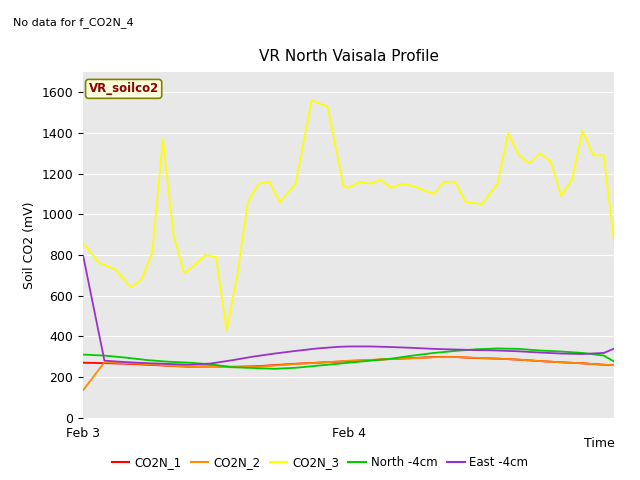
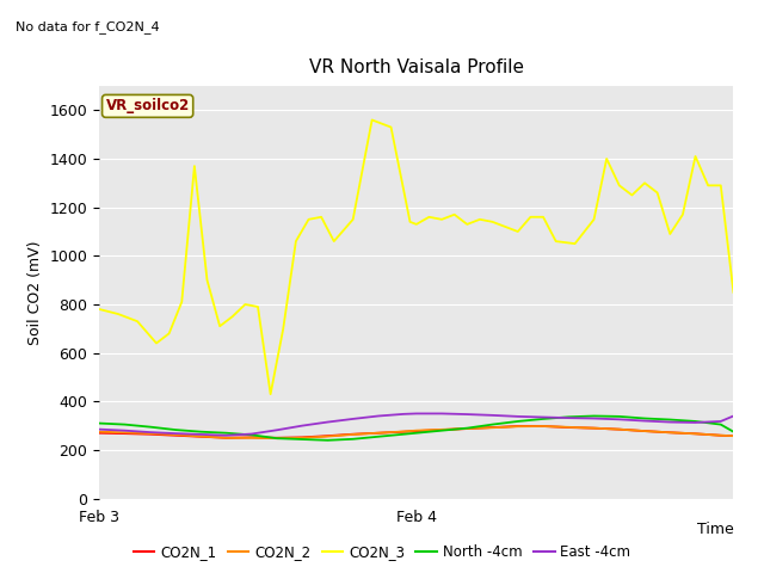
CO2N_2/Feb 3: 135 -> 275
CO2N_3/Feb 3: 860 -> 780
East -4cm/Feb 3: 795 -> 285
